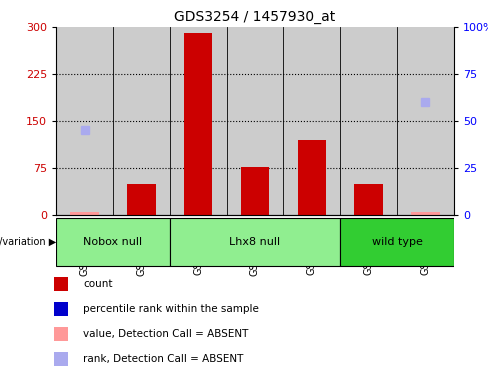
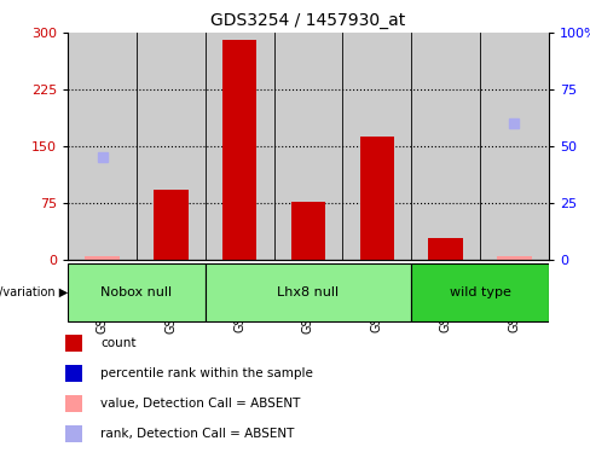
GSM177883: 50 -> 92
GSM178086: 120 -> 162
GSM180004: 50 -> 28
